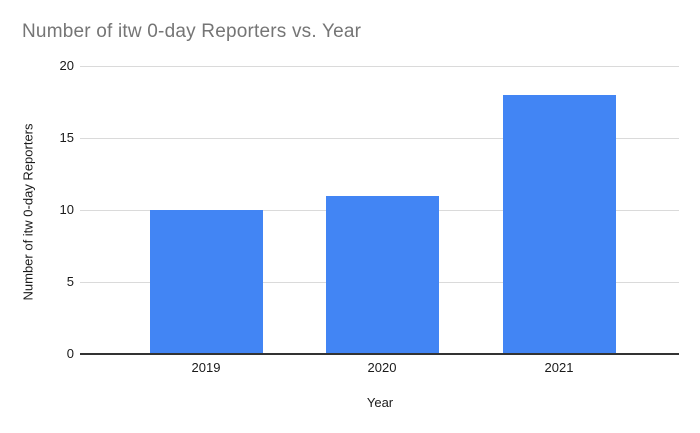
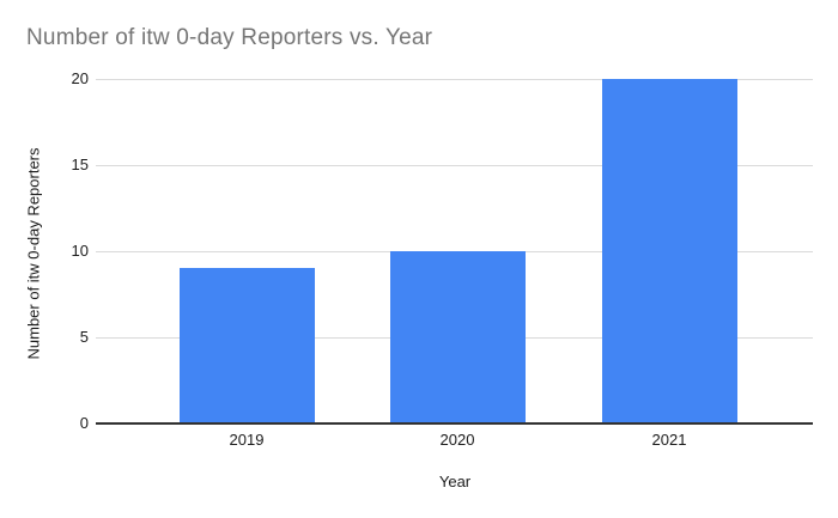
2019: 10 -> 9
2020: 11 -> 10
2021: 18 -> 20
